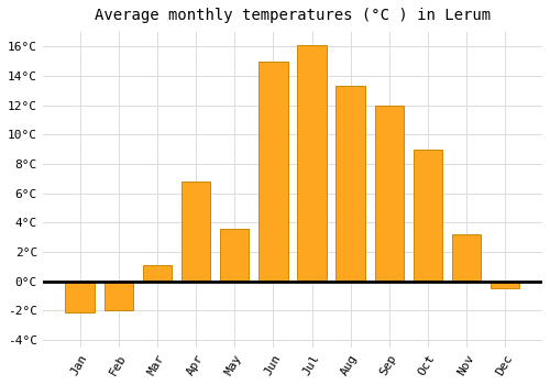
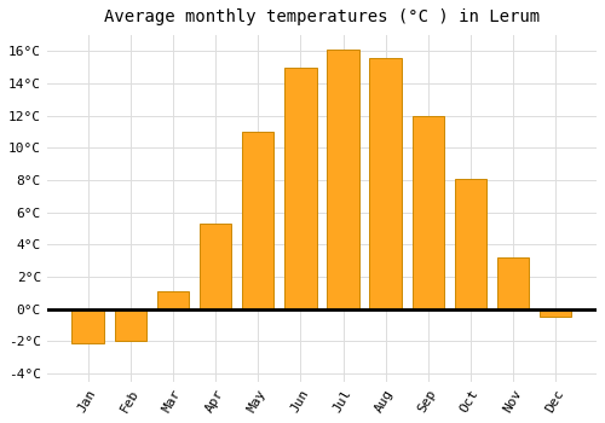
Apr: 6.8°C -> 5.3°C
May: 3.6°C -> 11.0°C
Aug: 13.3°C -> 15.6°C
Oct: 9.0°C -> 8.1°C
